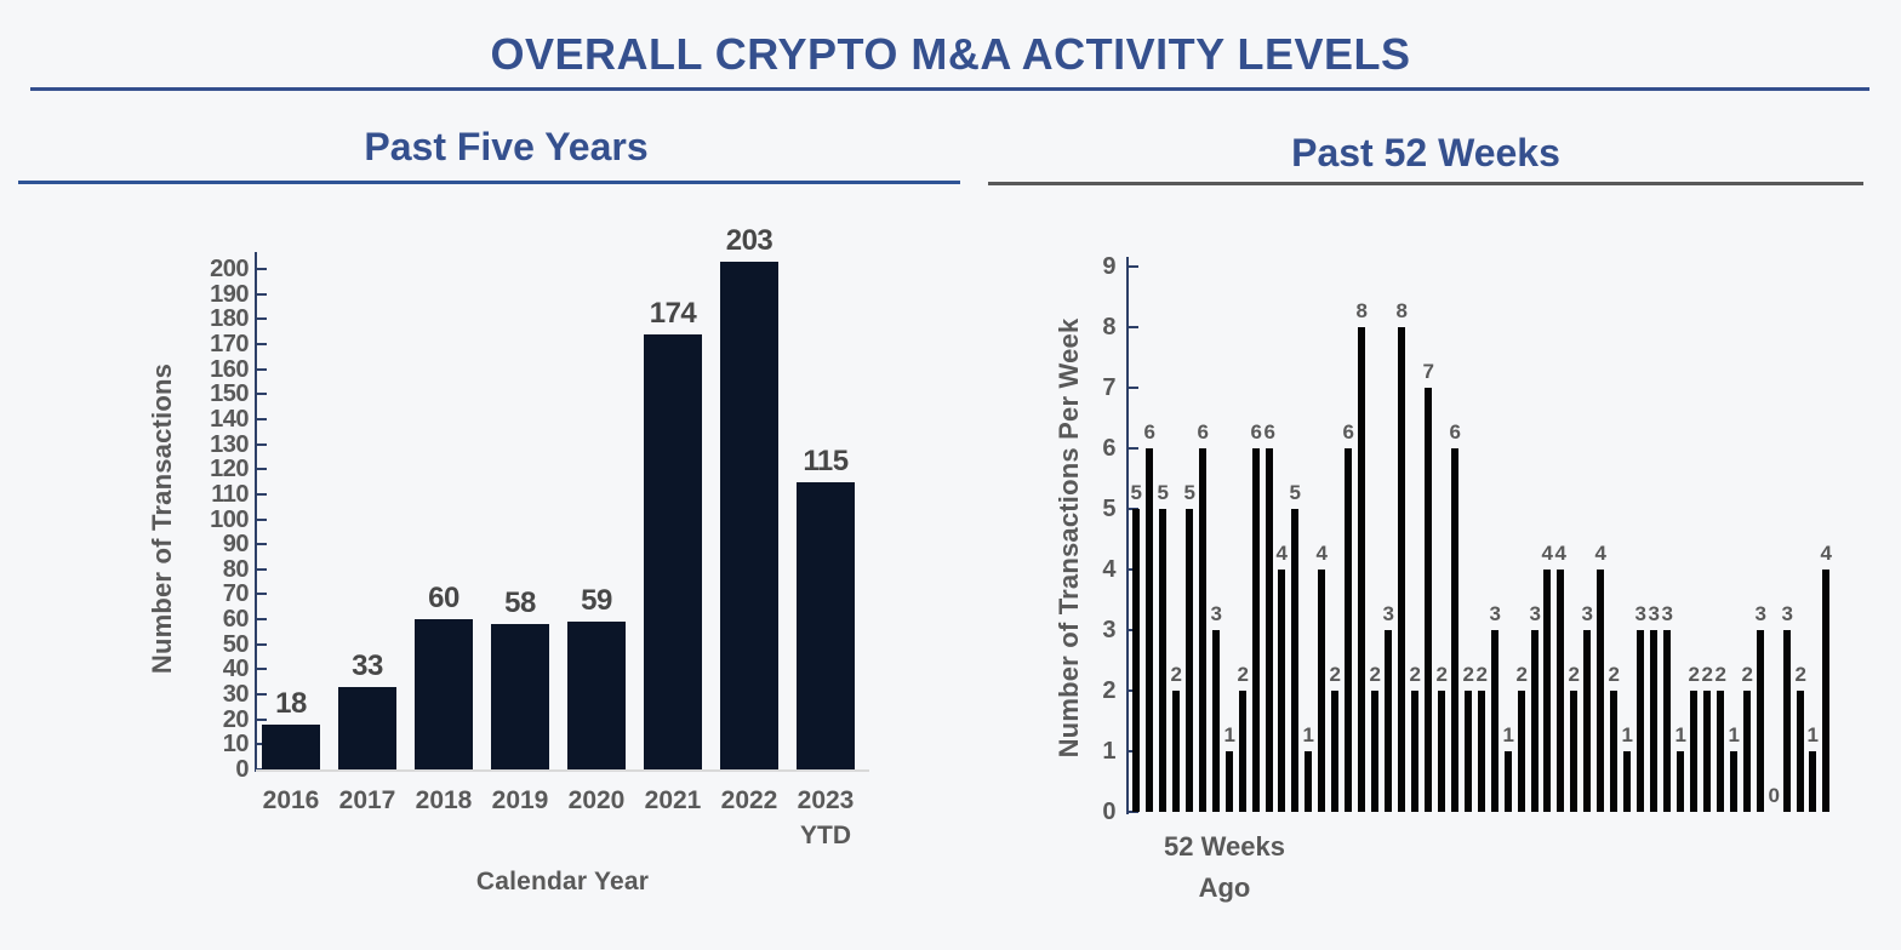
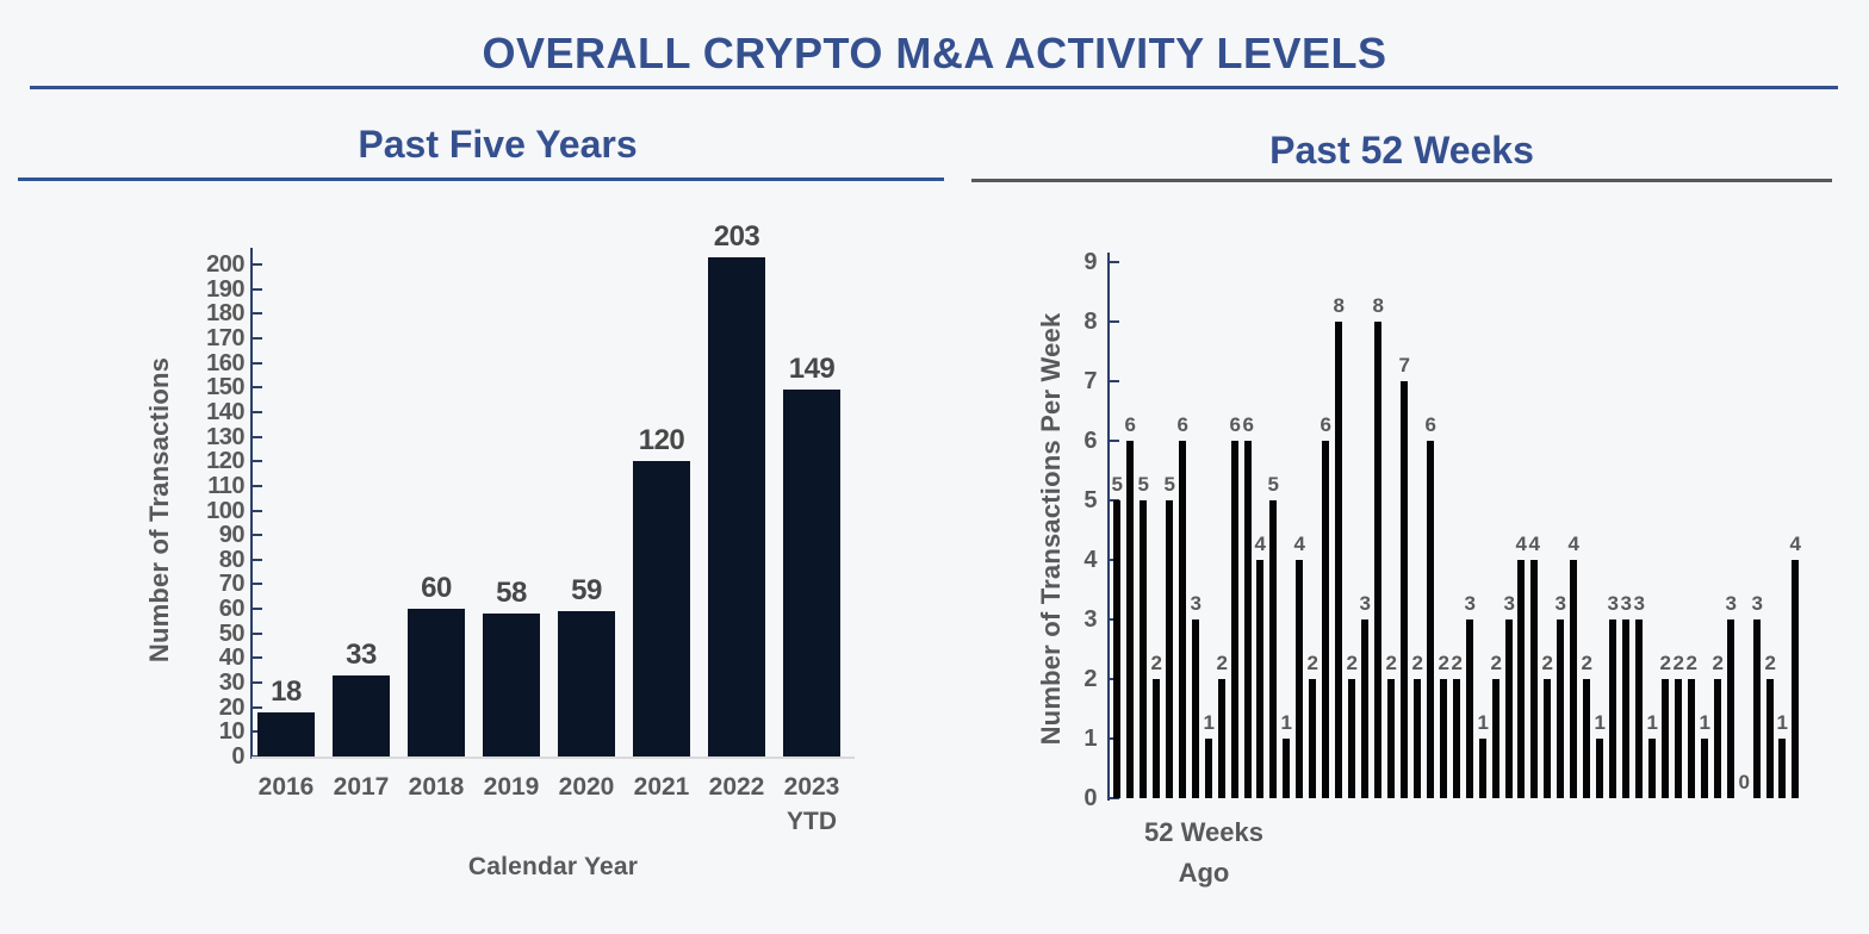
Past Five Years/2021: 174 -> 120
Past Five Years/2023 YTD: 115 -> 149
